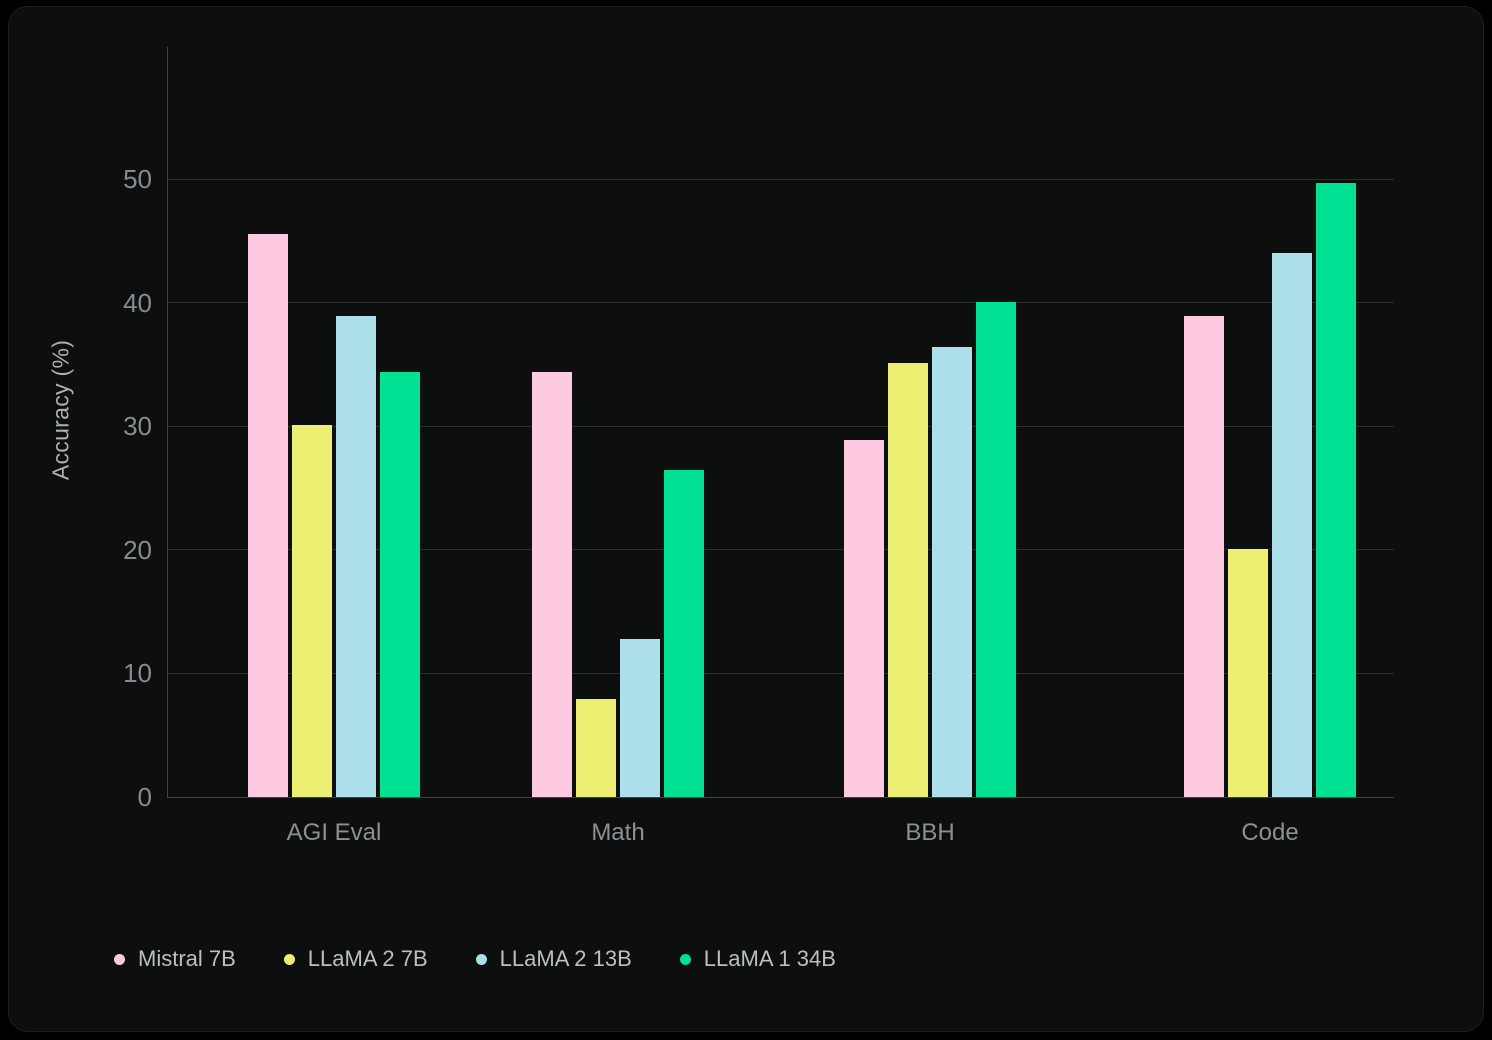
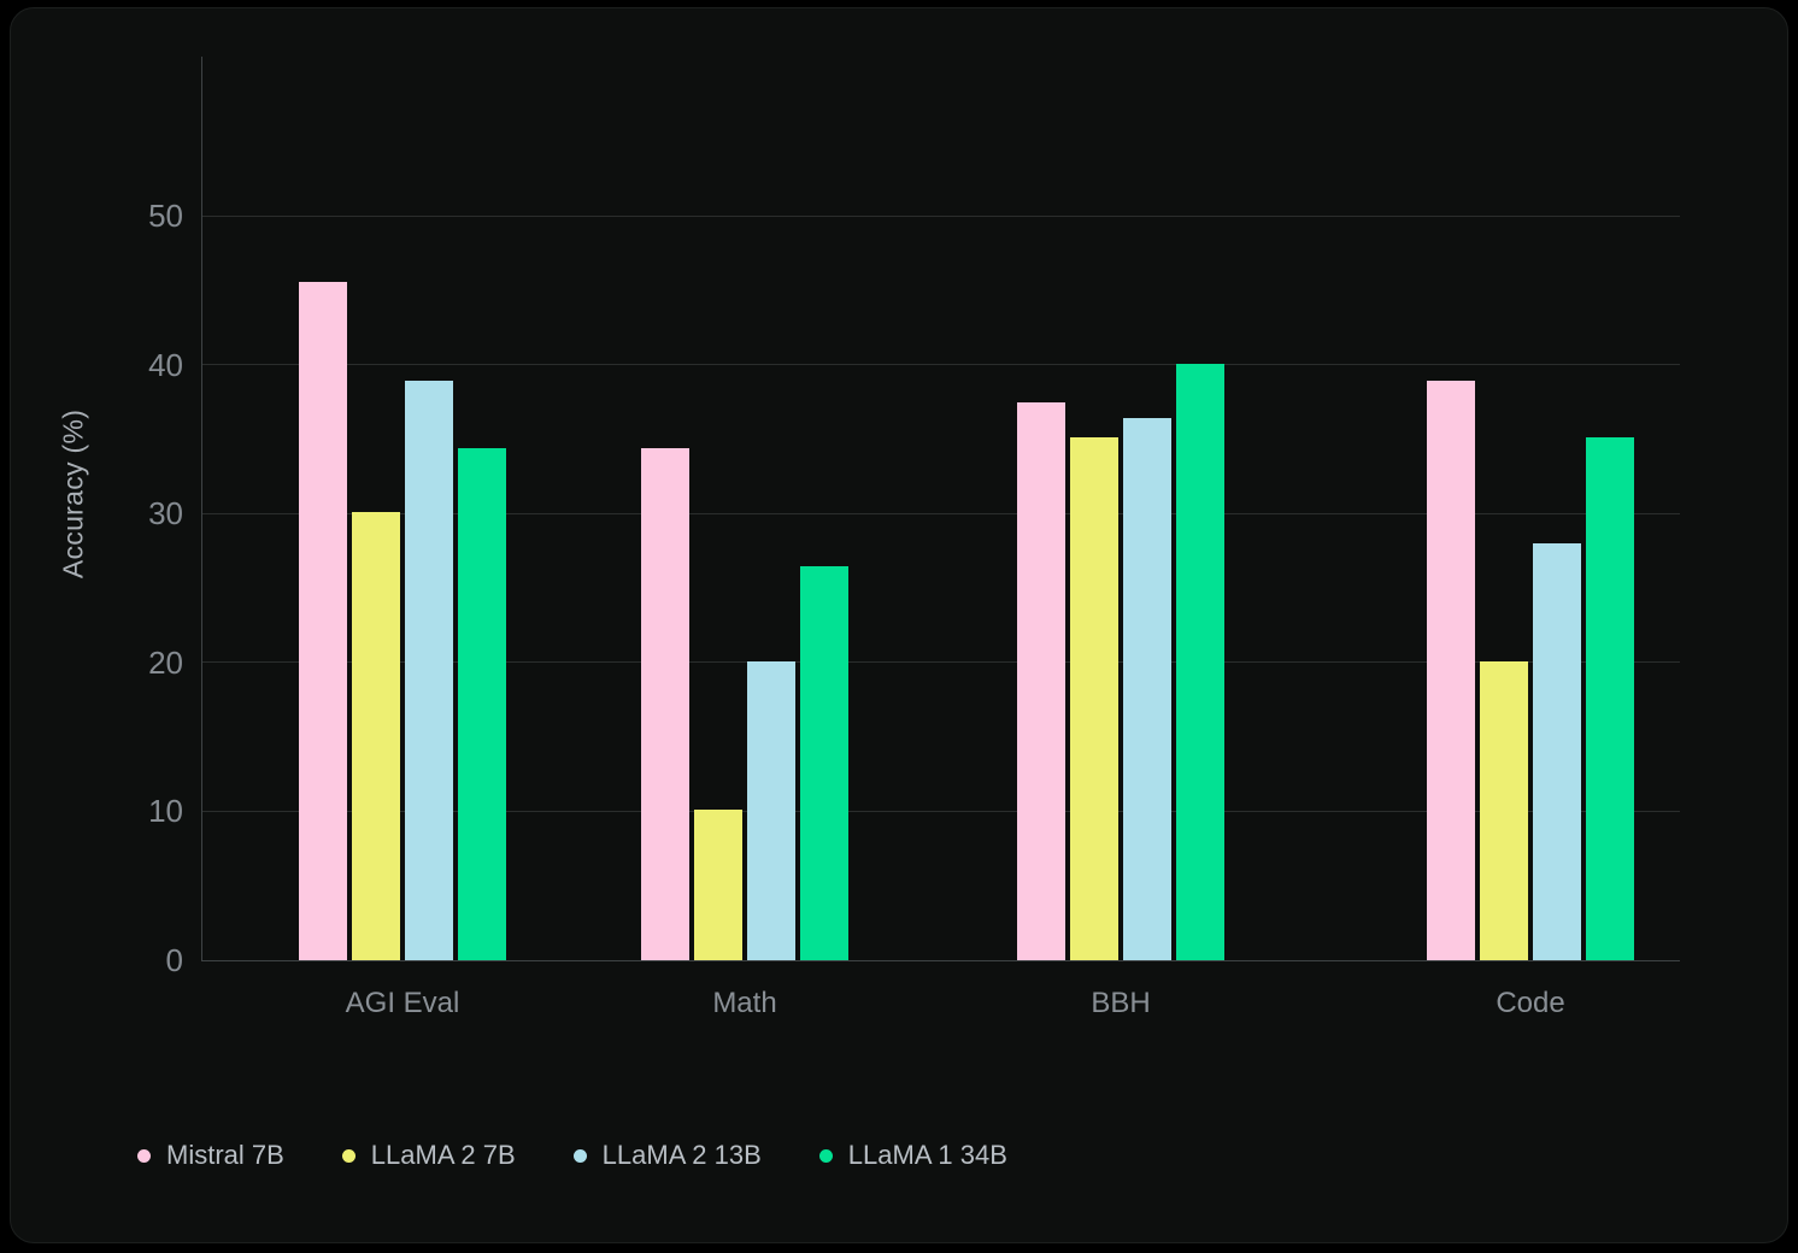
LLaMA 2 7B/Math: 7.9 -> 10.1
LLaMA 2 13B/Math: 12.8 -> 20.1
Mistral 7B/BBH: 28.9 -> 37.5
LLaMA 2 13B/Code: 44.0 -> 28.0
LLaMA 1 34B/Code: 49.7 -> 35.1
